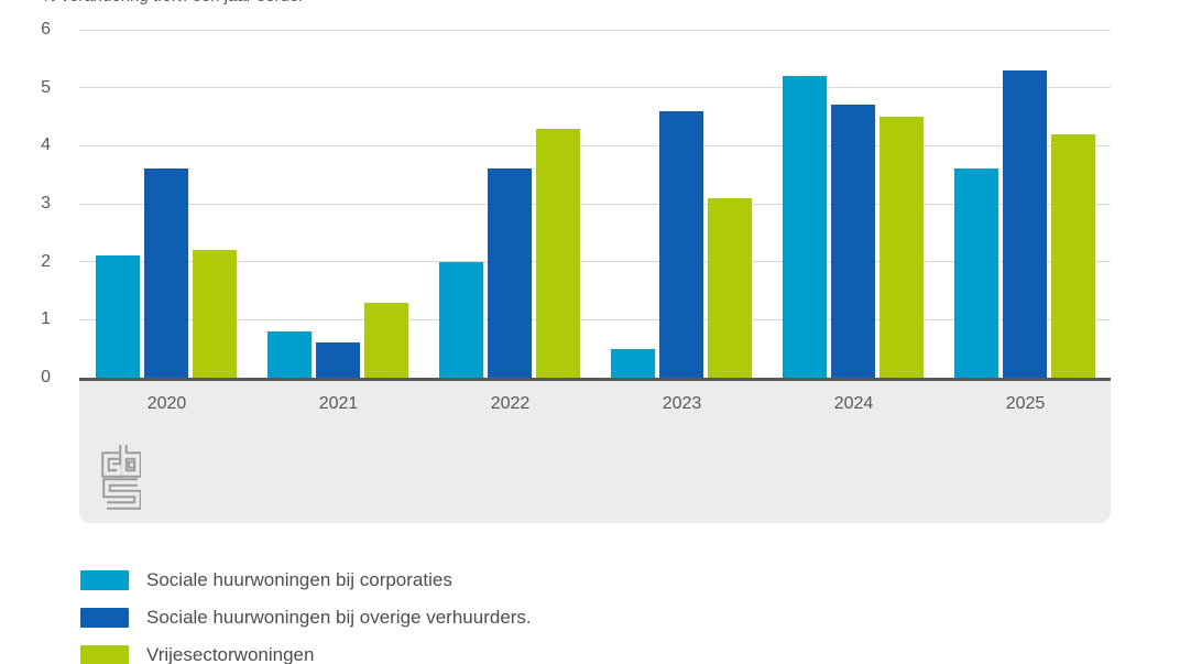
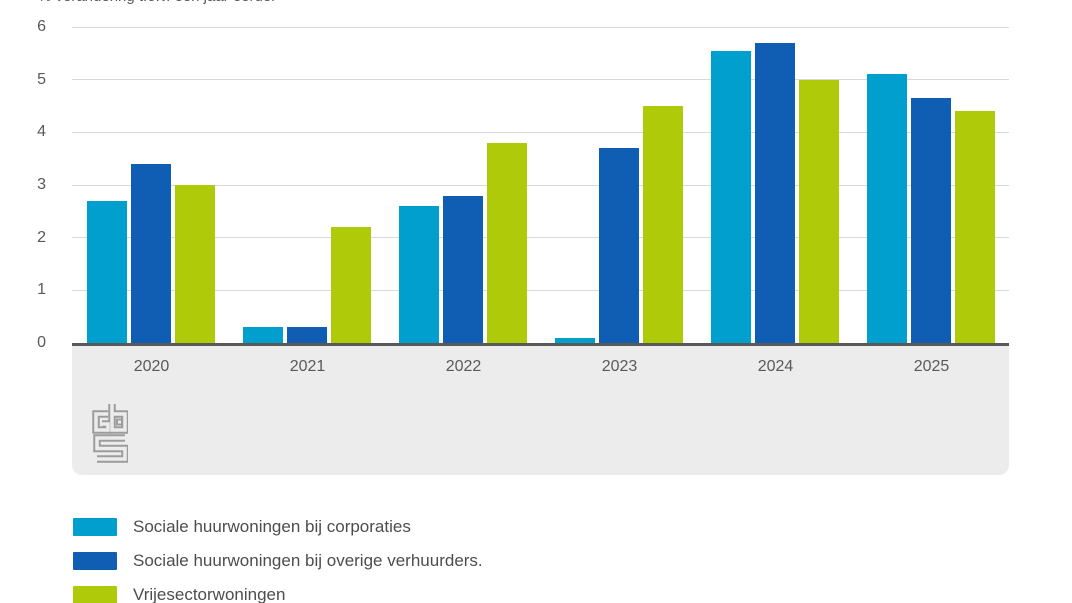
Sociale huurwoningen bij corporaties/2020: 2.1 -> 2.7
Sociale huurwoningen bij overige verhuurders./2020: 3.6 -> 3.4
Vrijesectorwoningen/2020: 2.2 -> 3.0
Sociale huurwoningen bij corporaties/2021: 0.8 -> 0.3
Sociale huurwoningen bij overige verhuurders./2021: 0.6 -> 0.3
Vrijesectorwoningen/2021: 1.3 -> 2.2
Sociale huurwoningen bij corporaties/2022: 2.0 -> 2.6
Sociale huurwoningen bij overige verhuurders./2022: 3.6 -> 2.8
Vrijesectorwoningen/2022: 4.3 -> 3.8
Sociale huurwoningen bij corporaties/2023: 0.5 -> 0.1
Sociale huurwoningen bij overige verhuurders./2023: 4.6 -> 3.7
Vrijesectorwoningen/2023: 3.1 -> 4.5
Sociale huurwoningen bij corporaties/2024: 5.2 -> 5.5
Sociale huurwoningen bij overige verhuurders./2024: 4.7 -> 5.7
Vrijesectorwoningen/2024: 4.5 -> 5.0
Sociale huurwoningen bij corporaties/2025: 3.6 -> 5.1
Sociale huurwoningen bij overige verhuurders./2025: 5.3 -> 4.7
Vrijesectorwoningen/2025: 4.2 -> 4.4
